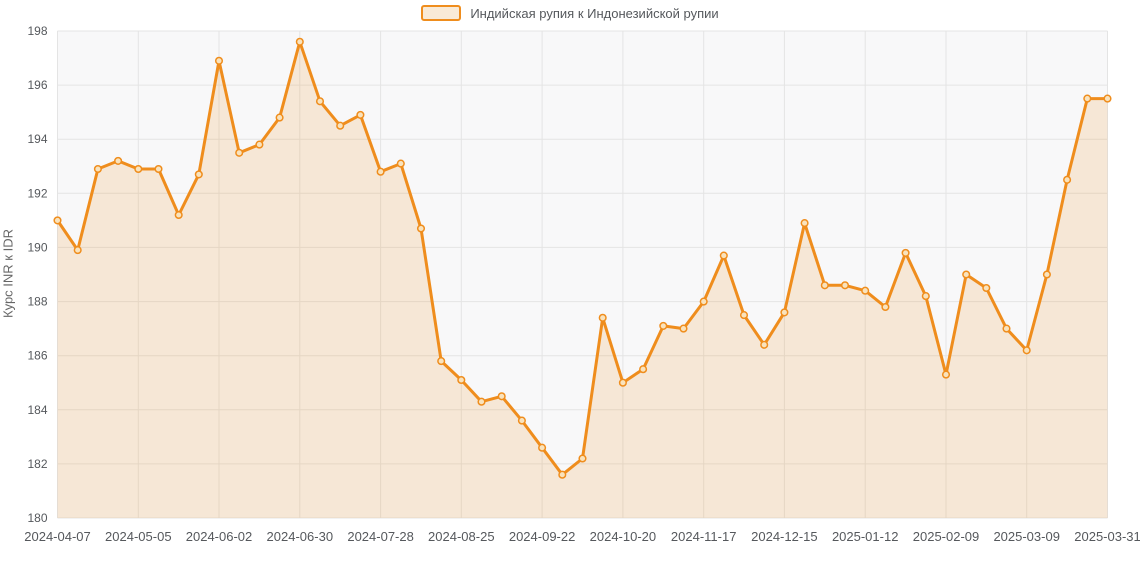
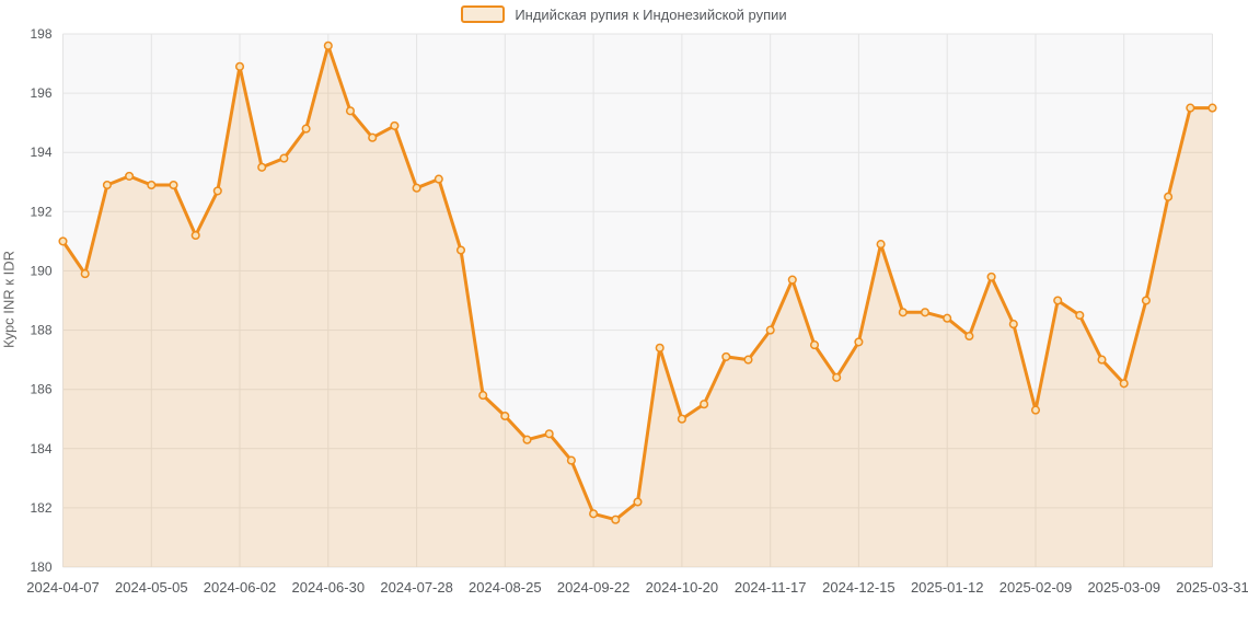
2024-09-22: 182.6 -> 181.8
